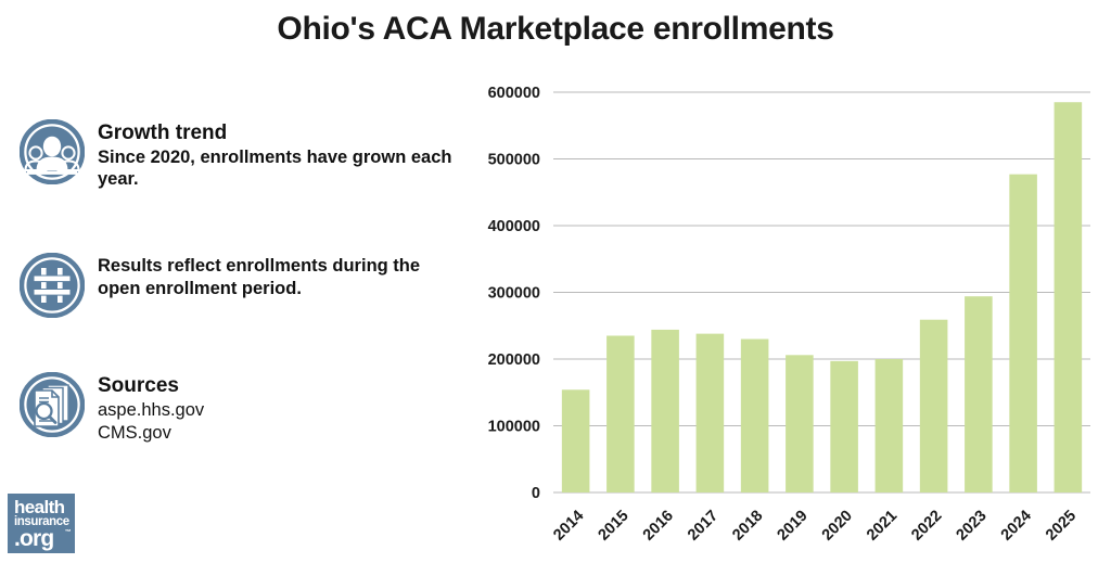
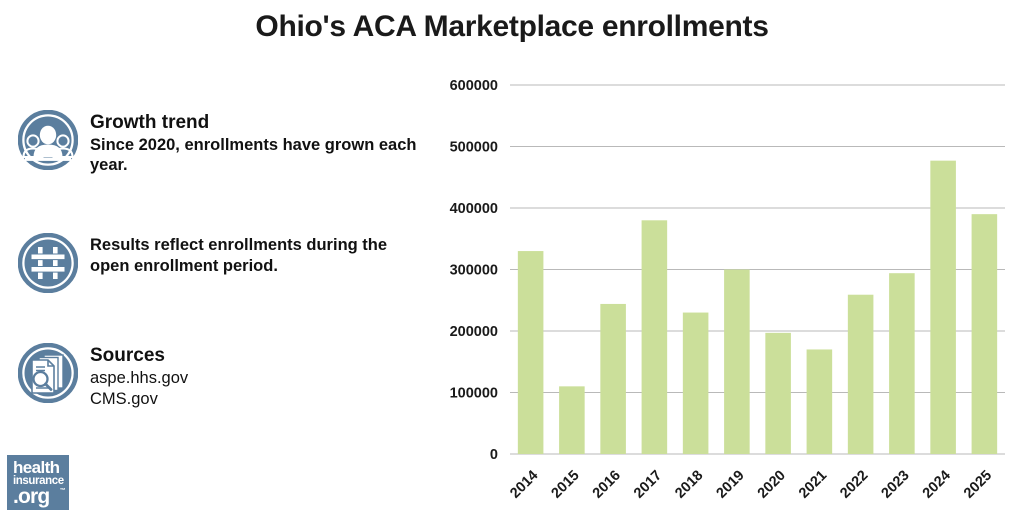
2014: 150000 -> 330000
2015: 240000 -> 110000
2017: 240000 -> 380000
2019: 210000 -> 300000
2021: 200000 -> 170000
2025: 580000 -> 390000
